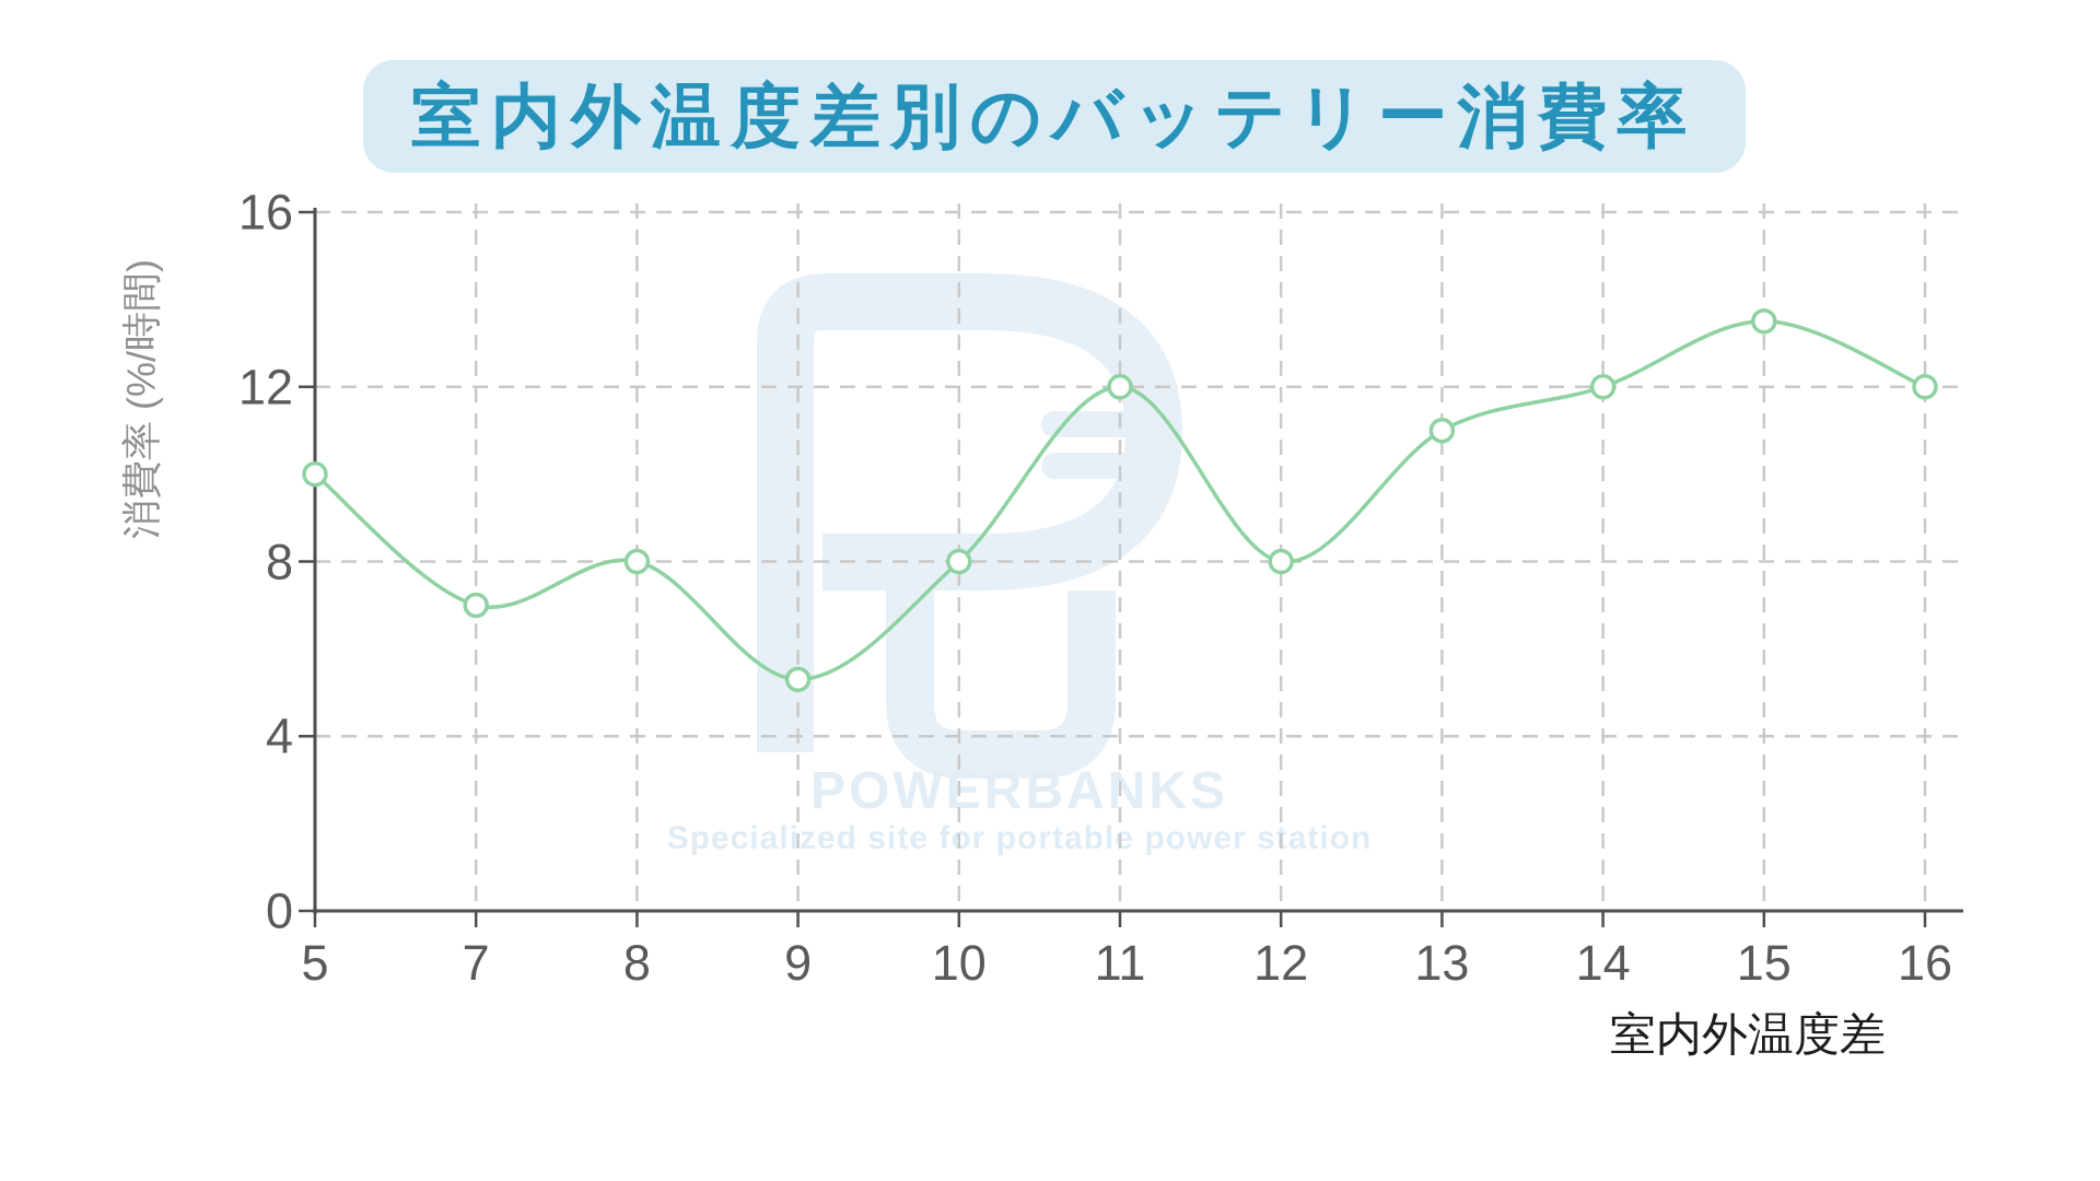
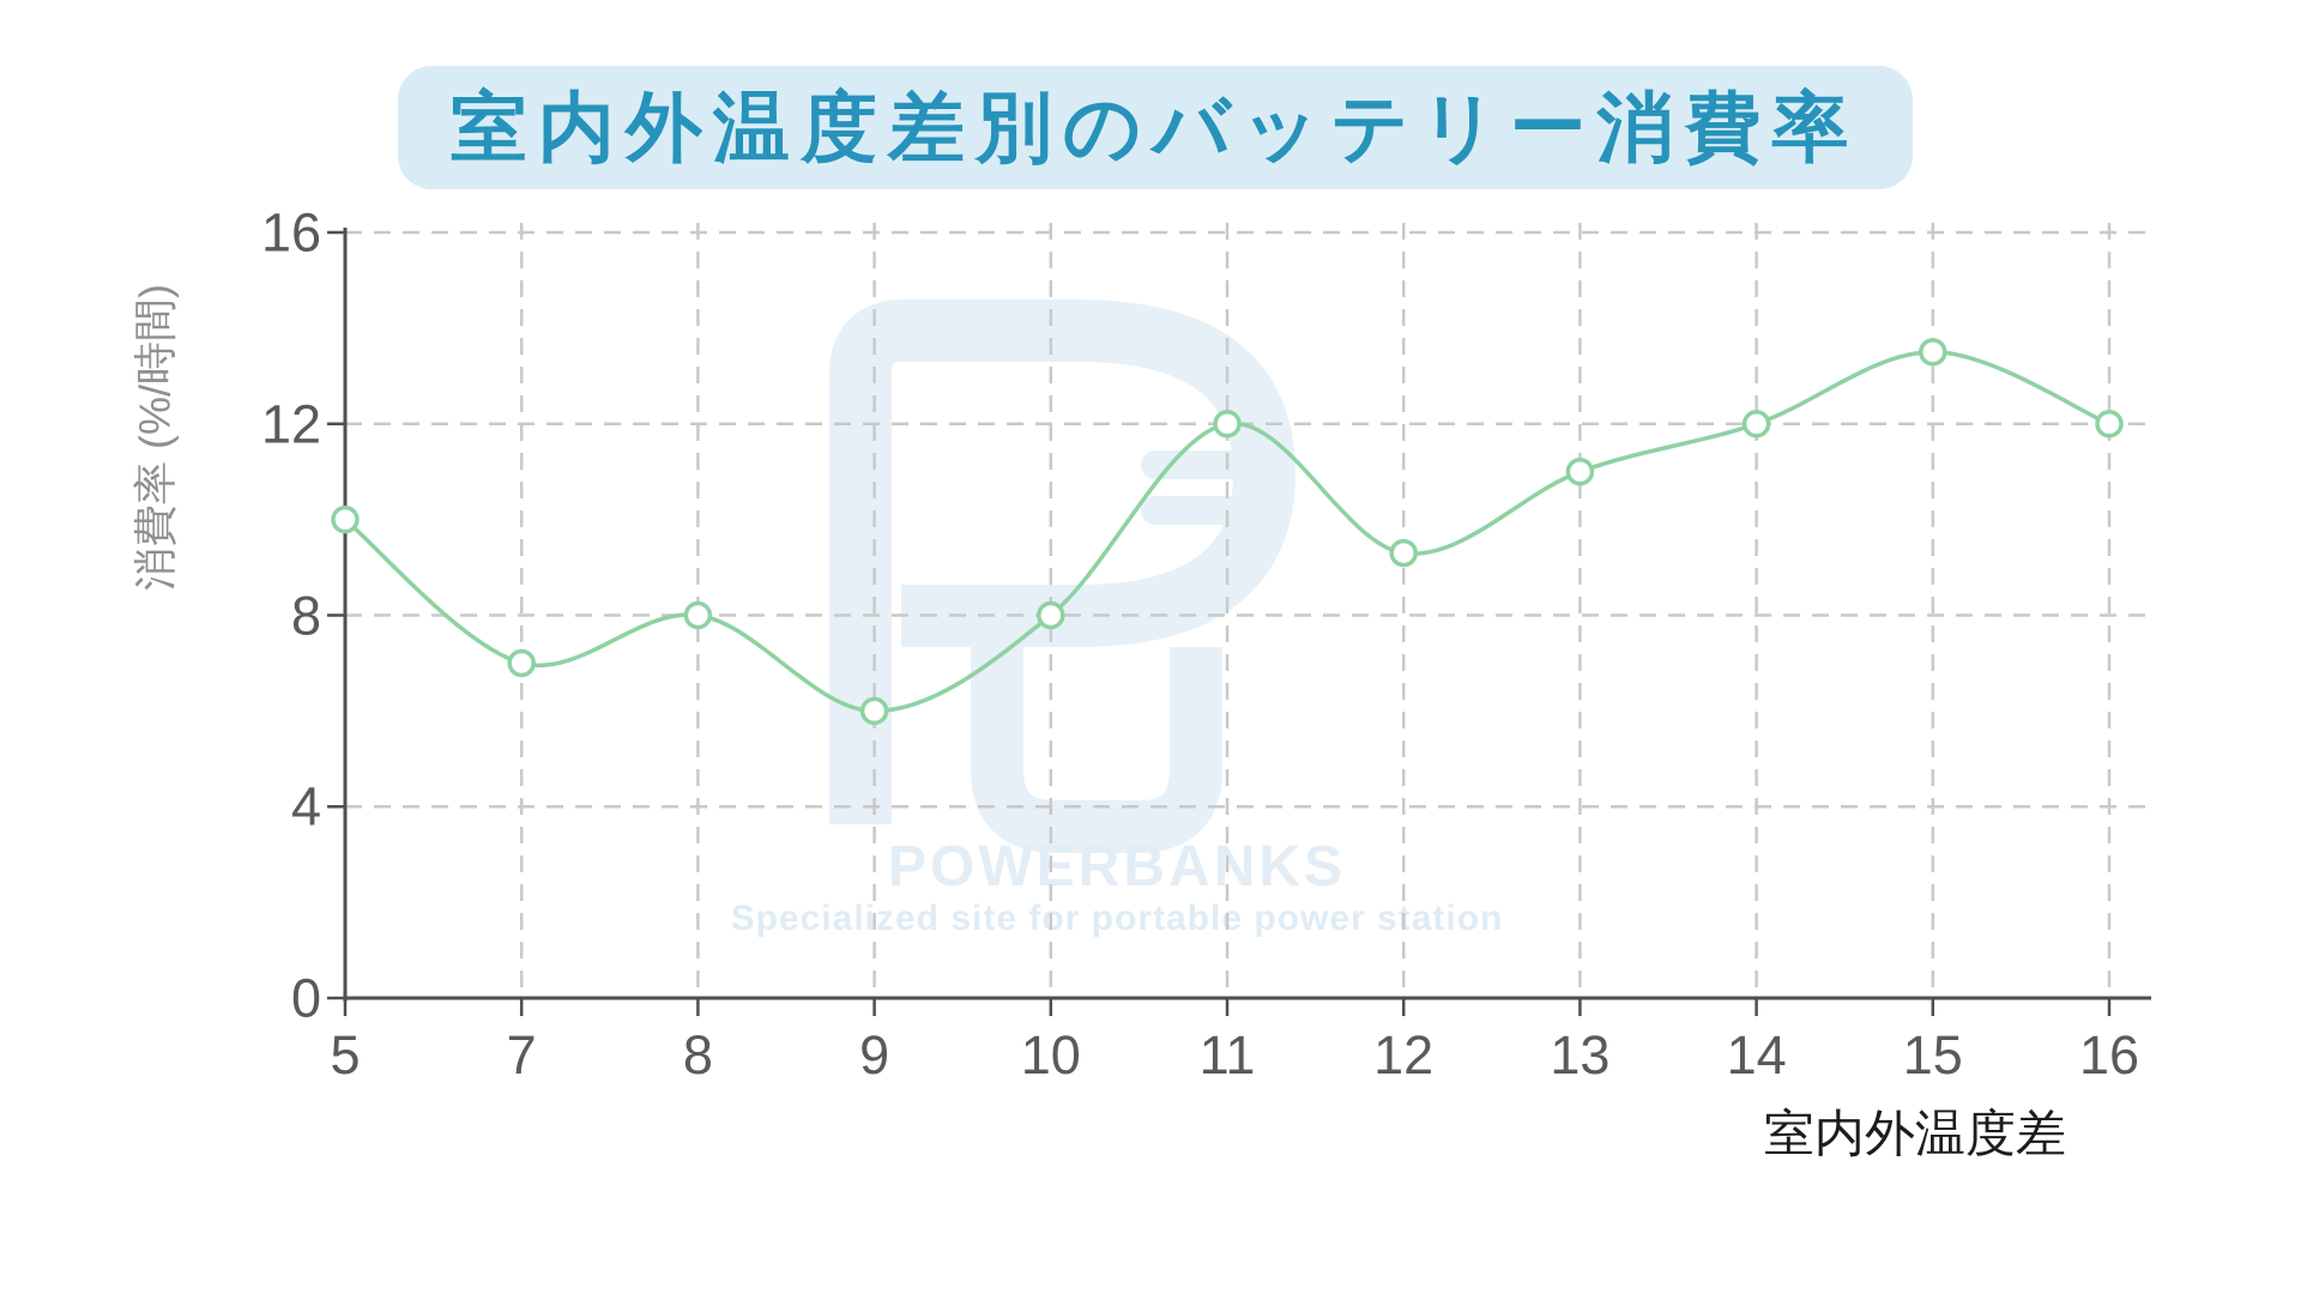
9: 5.3 -> 6.0
12: 8.0 -> 9.3
